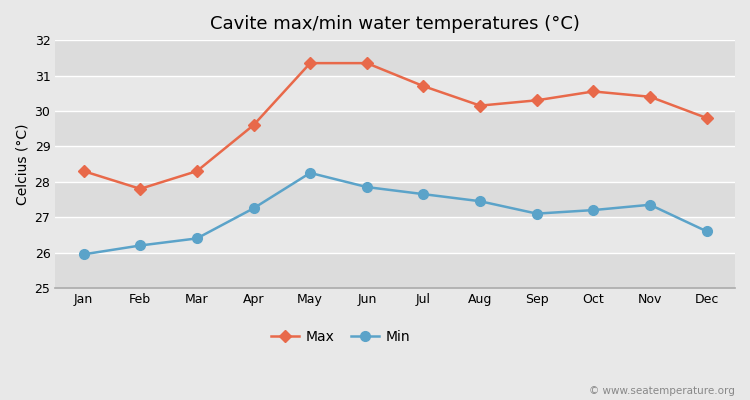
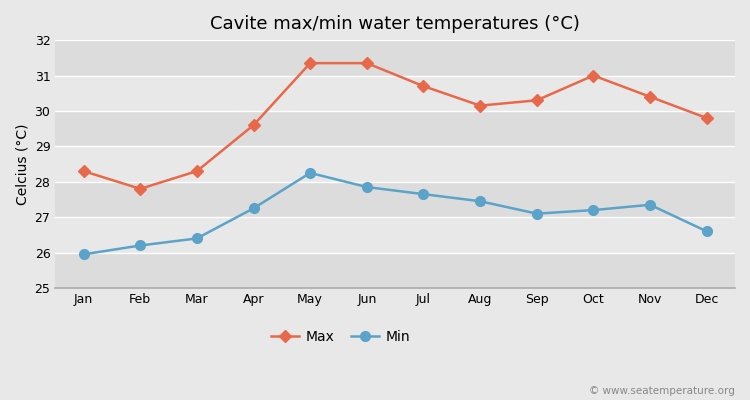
Max/Oct: 30.55 -> 31.00
